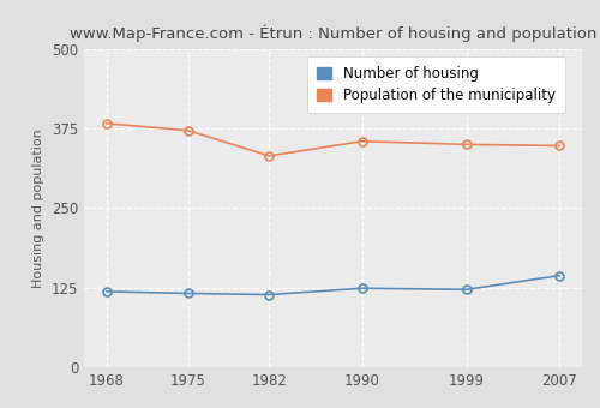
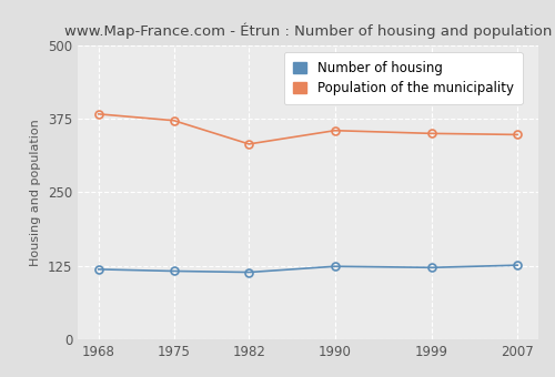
Number of housing/2007: 144 -> 126
